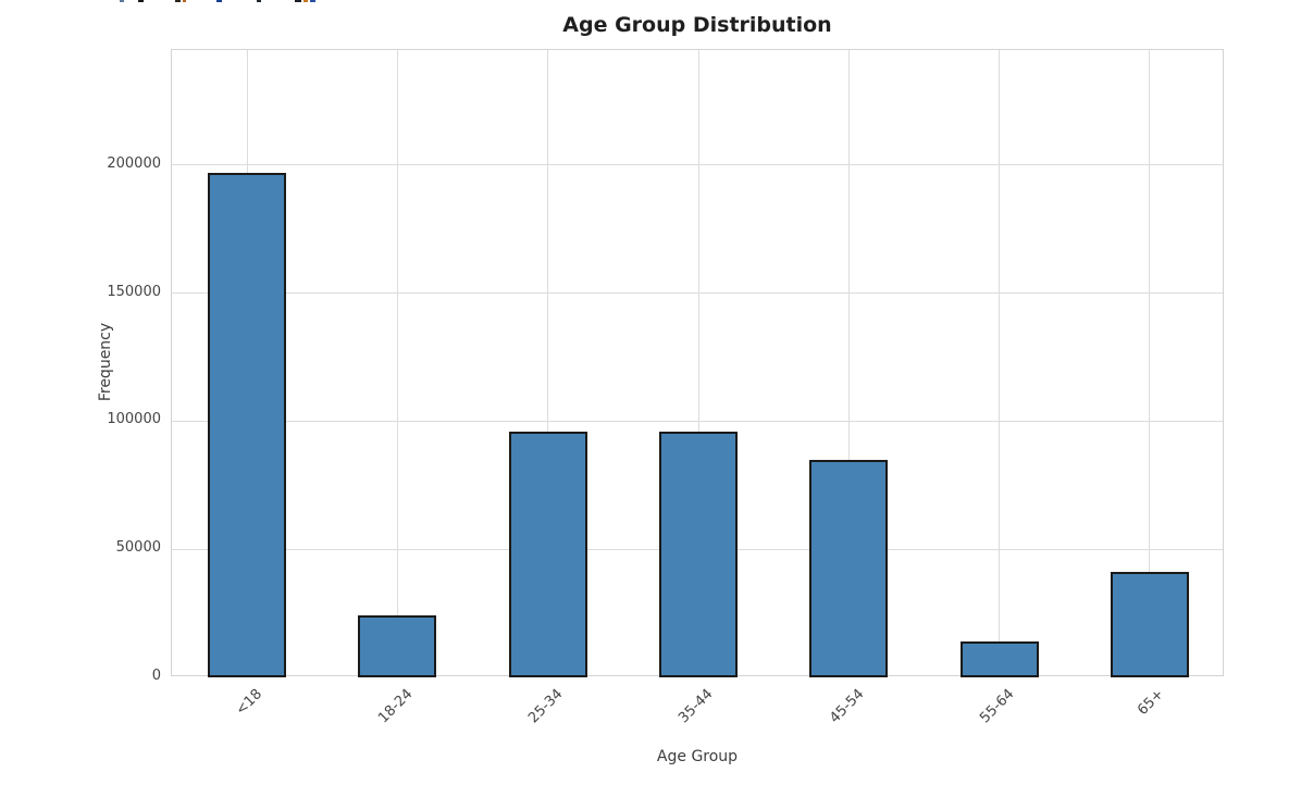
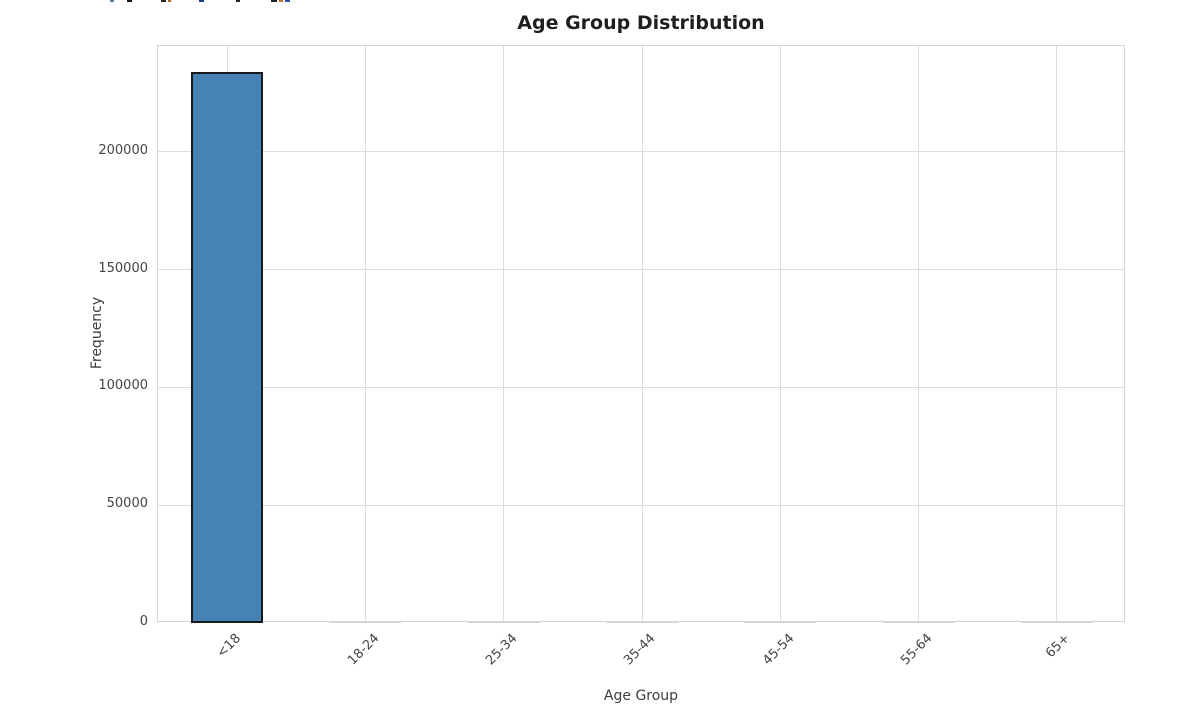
<18: 197000 -> 234000
18-24: 24000 -> 1000
25-34: 96000 -> 1000
35-44: 96000 -> 1000
45-54: 85000 -> 1000
55-64: 14000 -> 1000
65+: 41000 -> 1000
